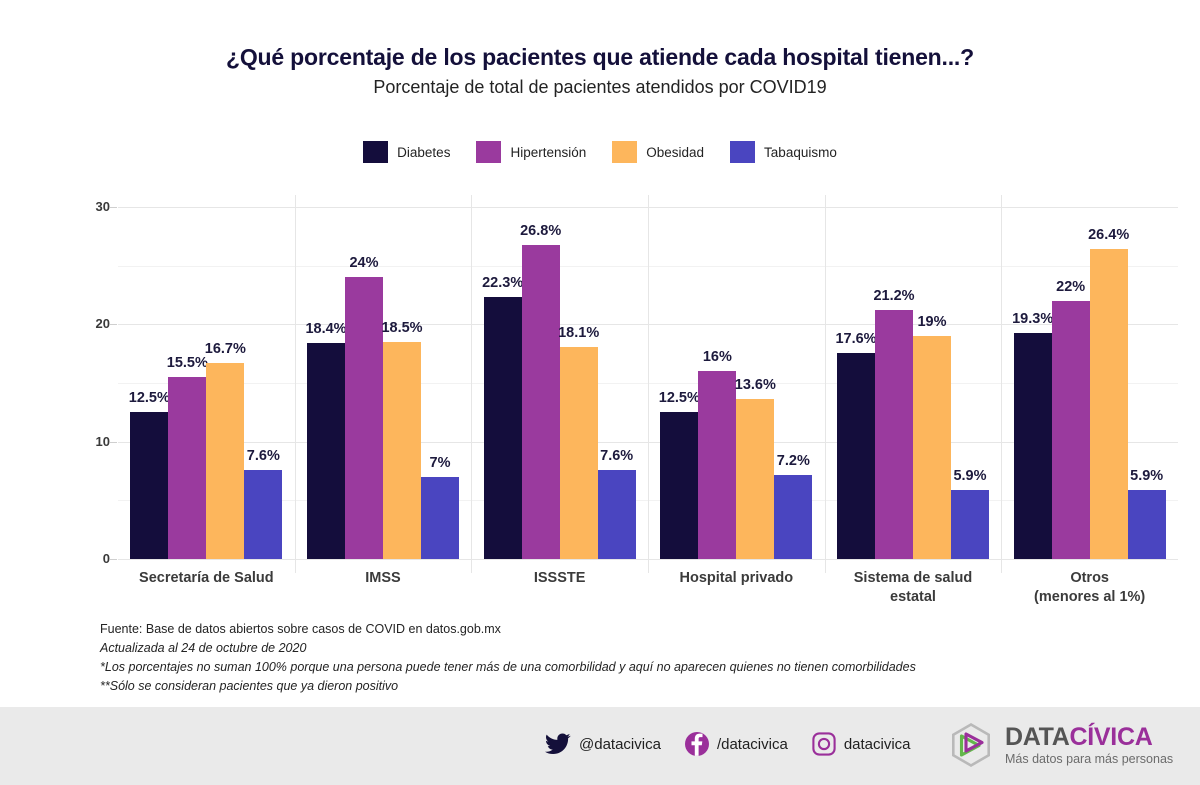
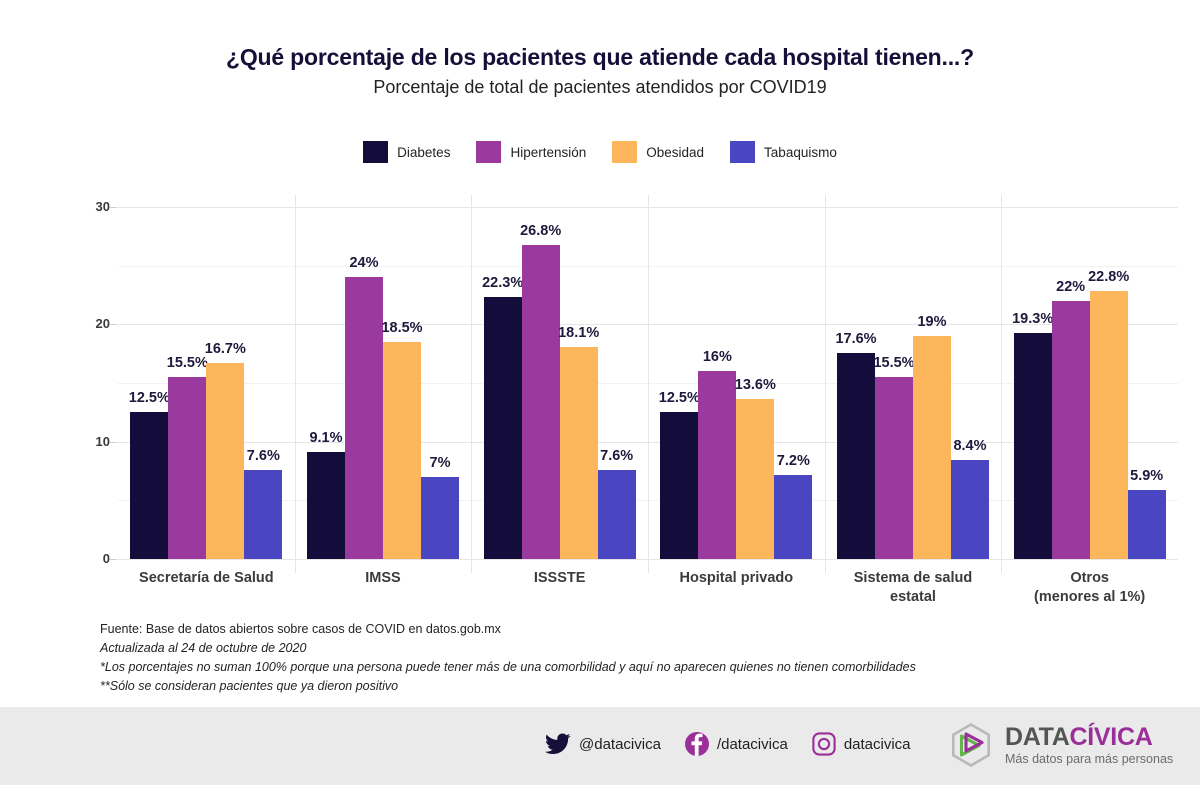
Diabetes/IMSS: 18.4% -> 9.1%
Hipertensión/Sistema de salud estatal: 21.2% -> 15.5%
Tabaquismo/Sistema de salud estatal: 5.9% -> 8.4%
Obesidad/Otros (menores al 1%): 26.4% -> 22.8%
